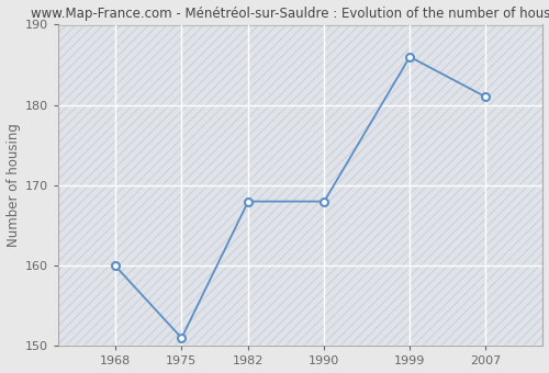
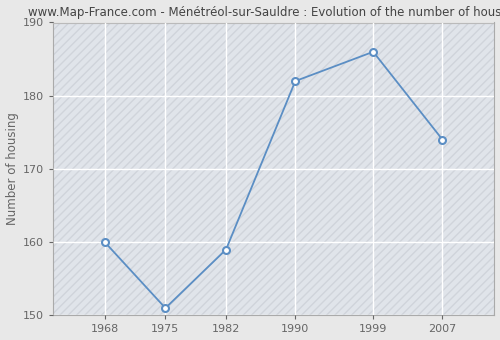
1982: 168 -> 159
1990: 168 -> 182
2007: 181 -> 174
